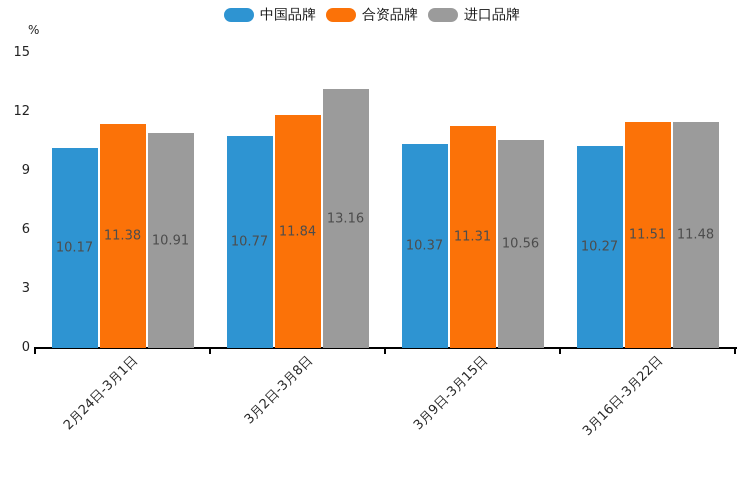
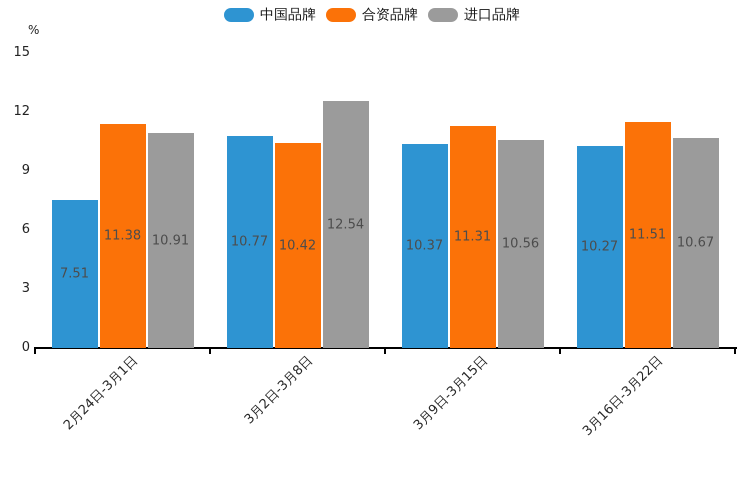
中国品牌/2月24日-3月1日: 10.17 -> 7.51
合资品牌/3月2日-3月8日: 11.84 -> 10.42
进口品牌/3月2日-3月8日: 13.16 -> 12.54
进口品牌/3月16日-3月22日: 11.48 -> 10.67
